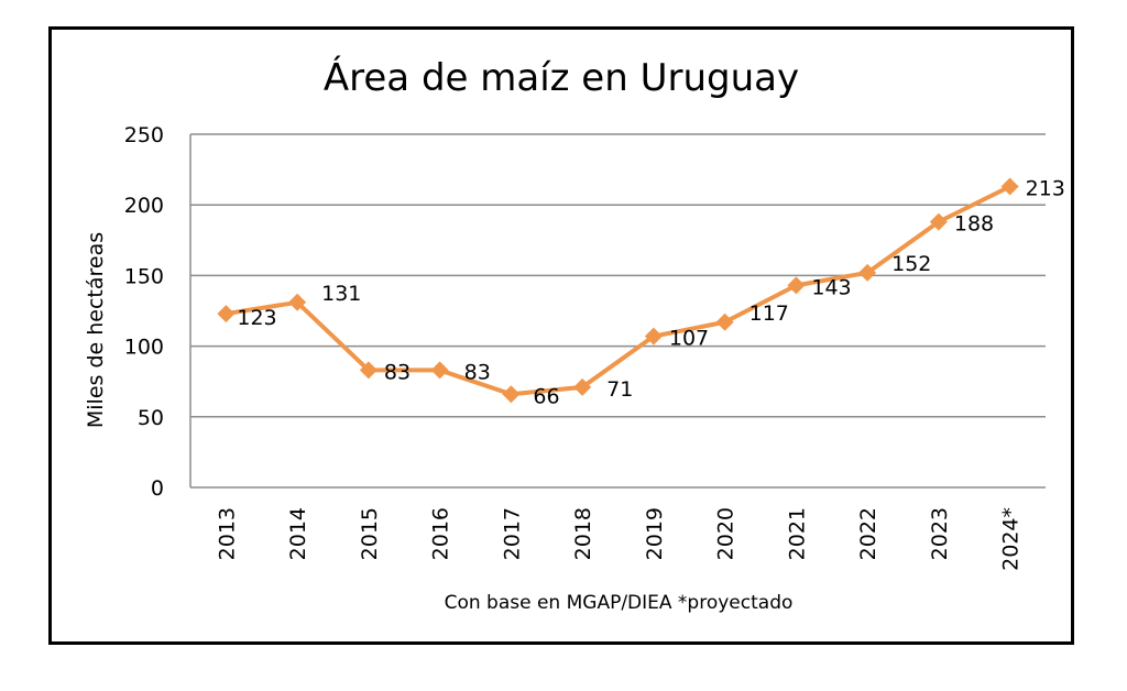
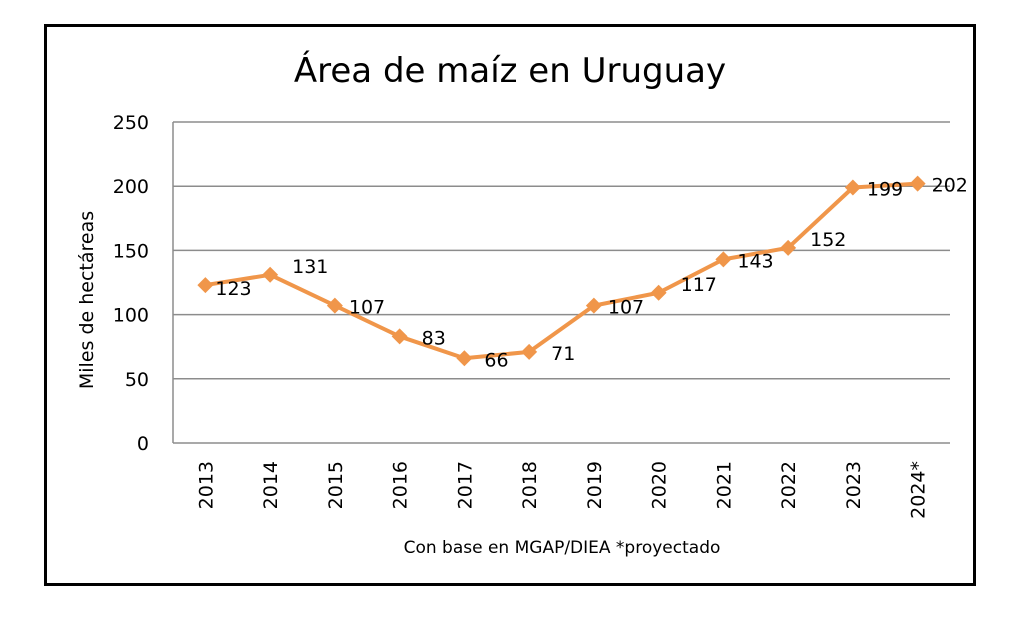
2015: 83 -> 107
2023: 188 -> 199
2024*: 213 -> 202
